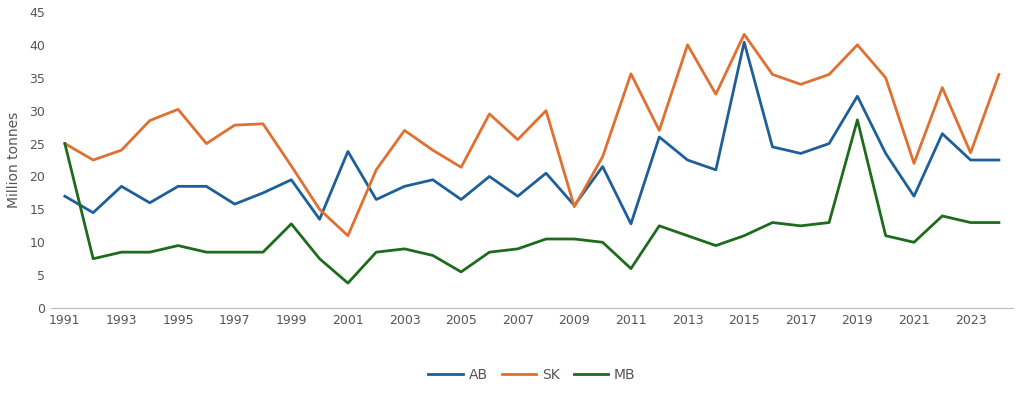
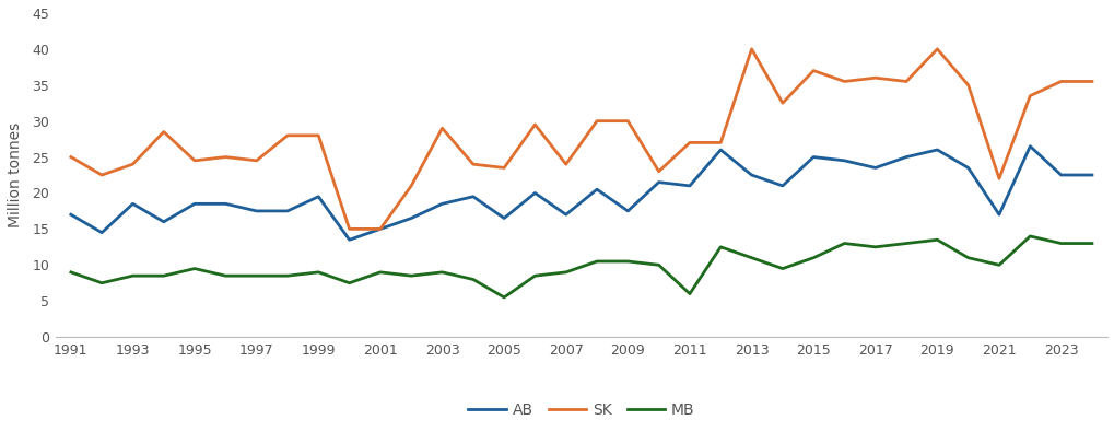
MB/1991: 25.0 -> 9.0
SK/1995: 30.2 -> 24.5
AB/1997: 15.8 -> 17.5
SK/1997: 27.8 -> 24.5
SK/1999: 21.6 -> 28.0
MB/1999: 12.8 -> 9.0
AB/2001: 23.8 -> 15.0
SK/2001: 11.0 -> 15.0
MB/2001: 3.8 -> 9.0
SK/2003: 27.0 -> 29.0
SK/2005: 21.4 -> 23.5
SK/2007: 25.6 -> 24.0
AB/2009: 15.6 -> 17.5
SK/2009: 15.4 -> 30.0
AB/2011: 12.8 -> 21.0
SK/2011: 35.6 -> 27.0
AB/2015: 40.4 -> 25.0
SK/2015: 41.6 -> 37.0
SK/2017: 34.0 -> 36.0
AB/2019: 32.2 -> 26.0
MB/2019: 28.6 -> 13.5
SK/2023: 23.6 -> 35.5
